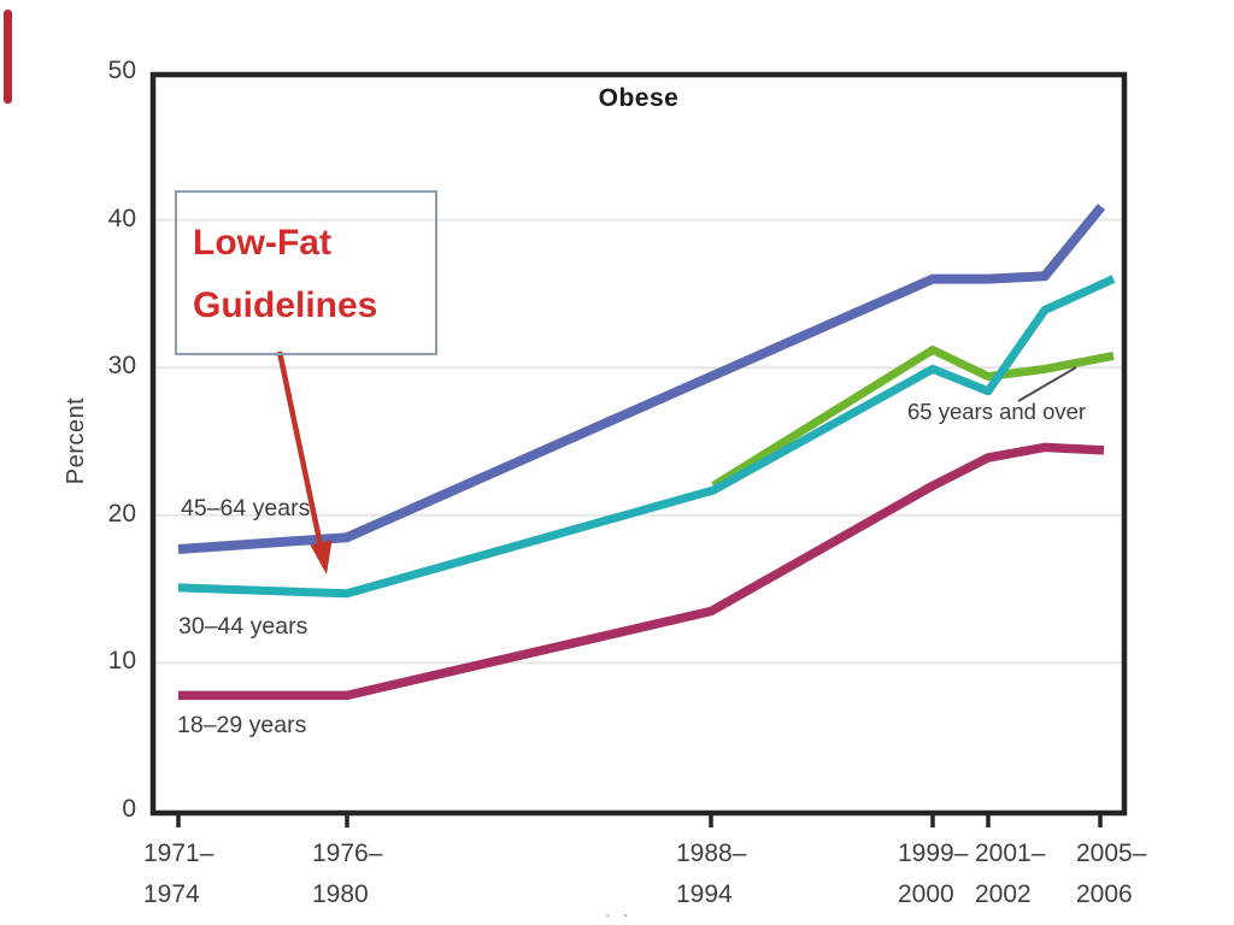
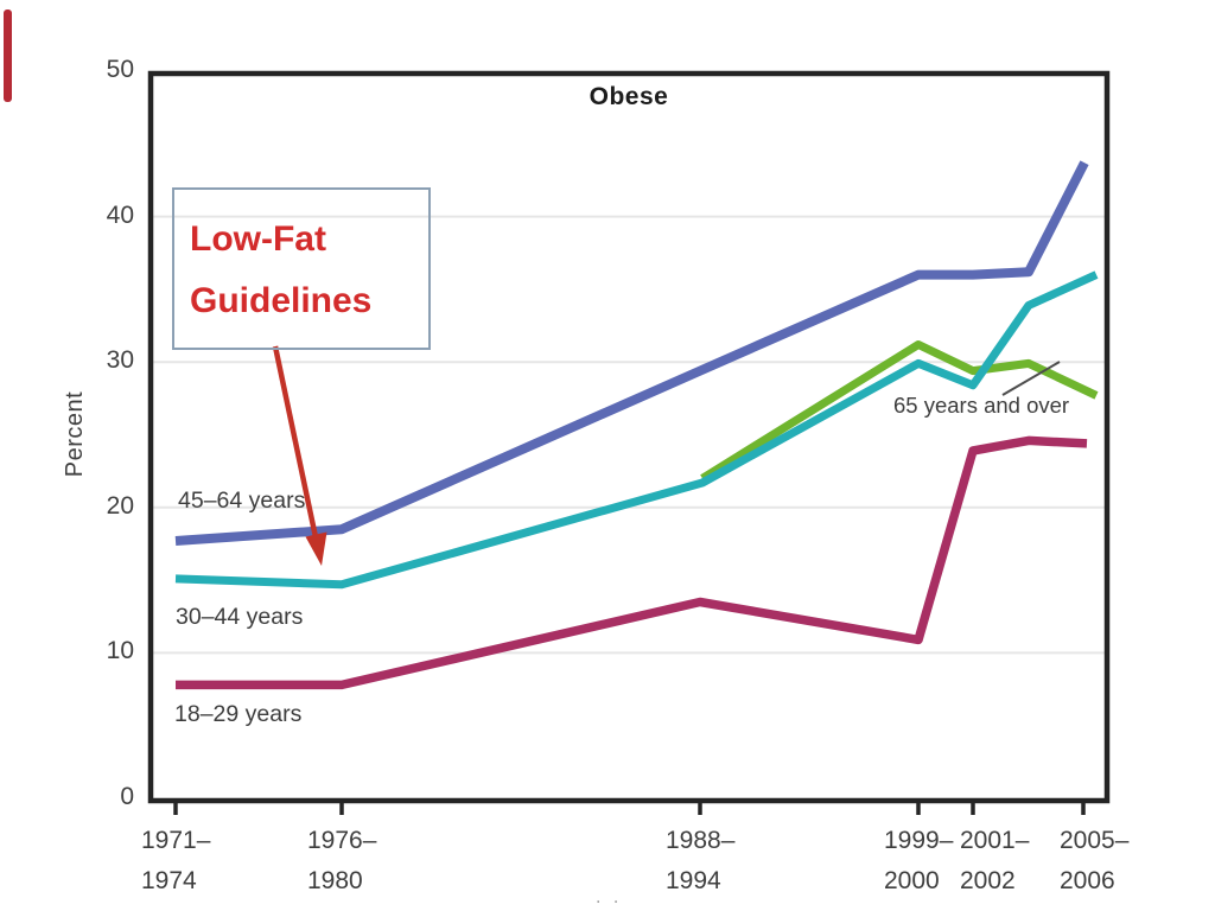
18–29 years/1999–2000: 22.0 -> 10.9
45–64 years/2005–2006: 40.9 -> 43.7
65 years and over/2005–2006: 30.8 -> 27.7
